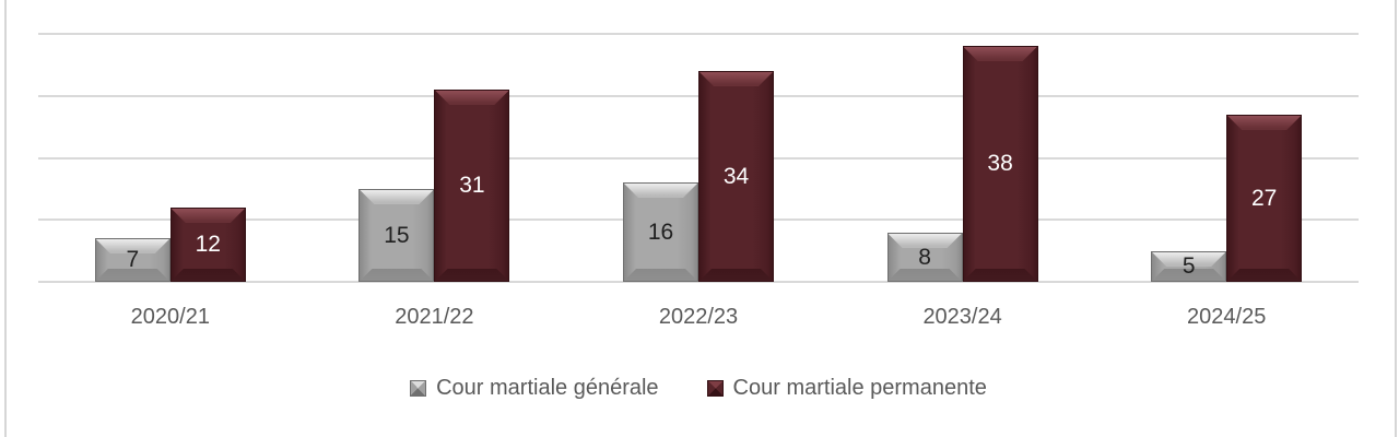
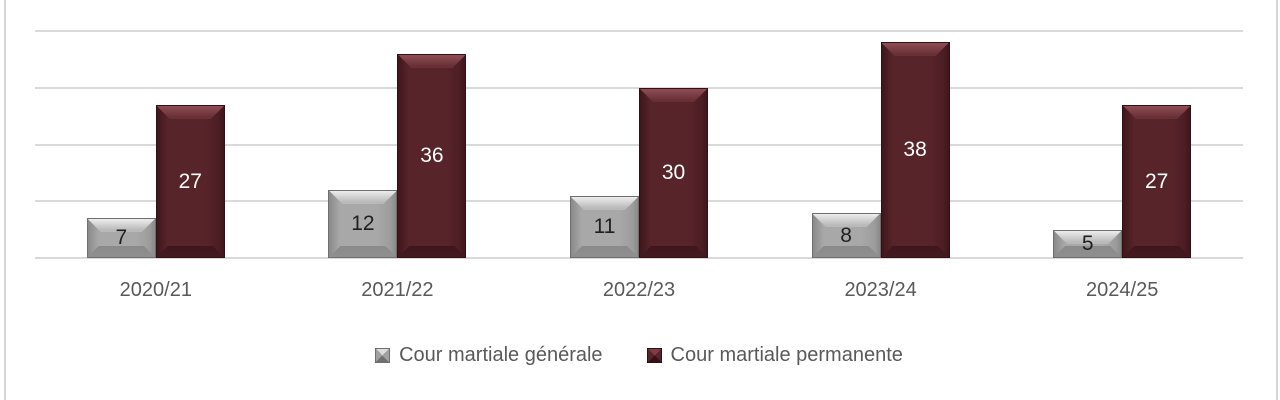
Cour martiale permanente/2020/21: 12 -> 27
Cour martiale générale/2021/22: 15 -> 12
Cour martiale permanente/2021/22: 31 -> 36
Cour martiale générale/2022/23: 16 -> 11
Cour martiale permanente/2022/23: 34 -> 30
